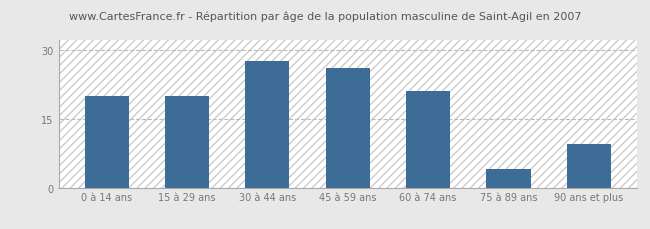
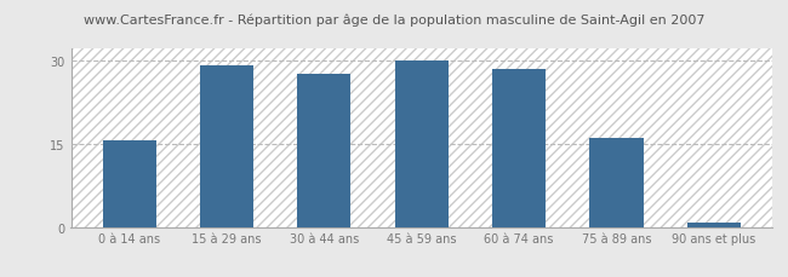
0 à 14 ans: 20.0 -> 15.5
15 à 29 ans: 20.0 -> 29.0
45 à 59 ans: 26.0 -> 30.0
60 à 74 ans: 21.0 -> 28.5
75 à 89 ans: 4.0 -> 16.0
90 ans et plus: 9.5 -> 0.7
